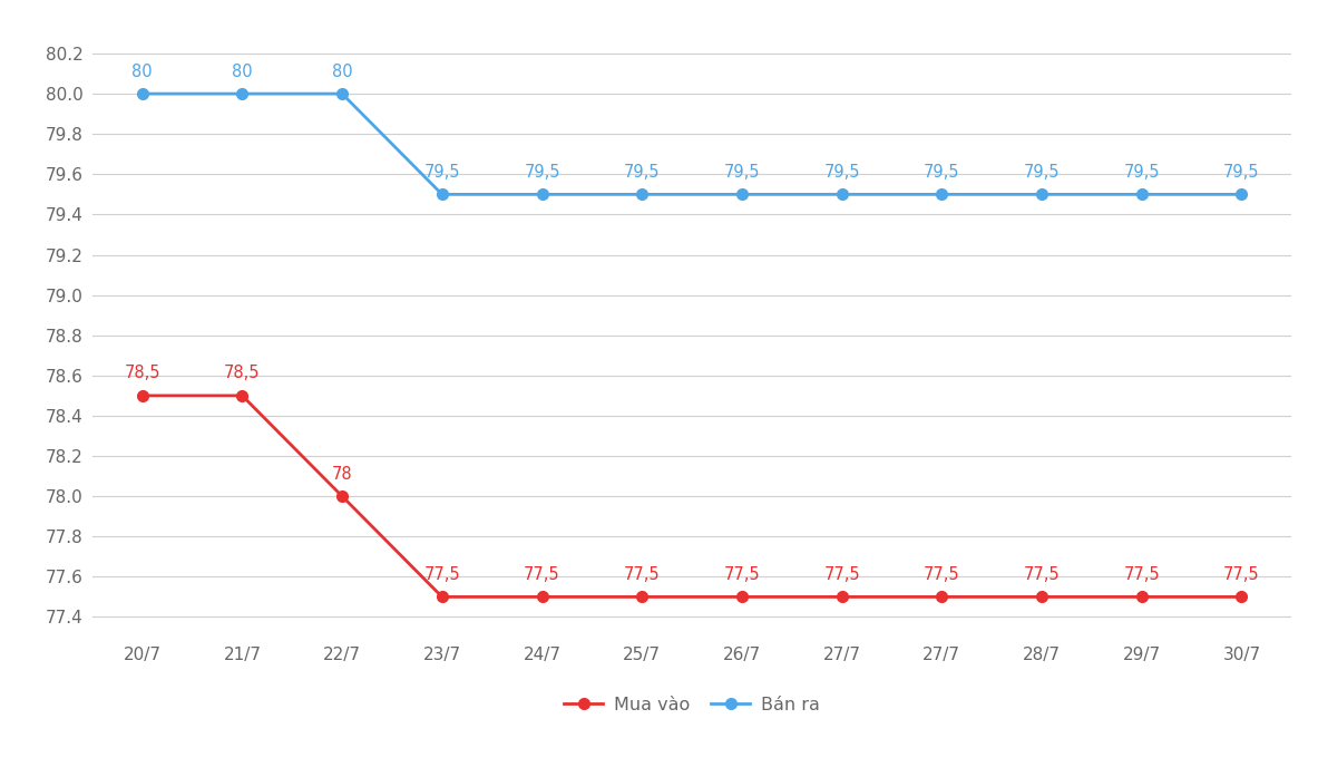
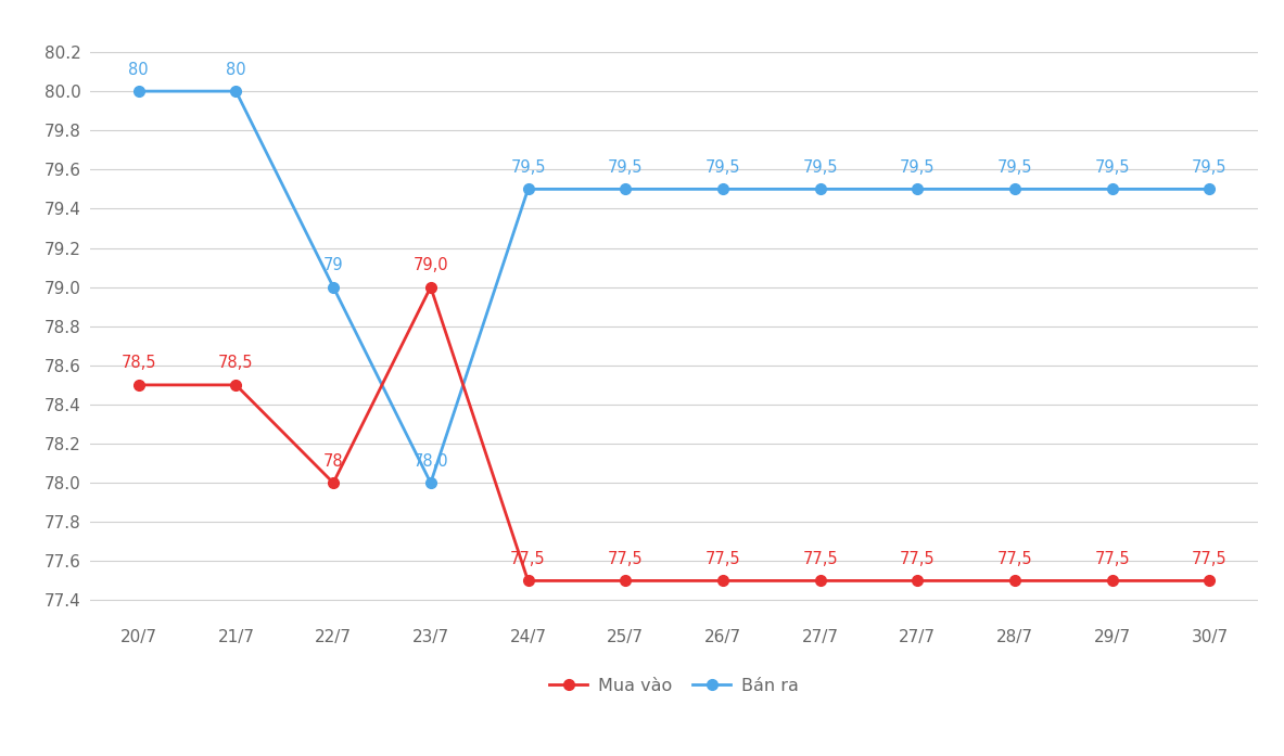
Bán ra/22/7: 80 -> 79
Mua vào/23/7: 77,5 -> 79,0
Bán ra/23/7: 79,5 -> 78,0
